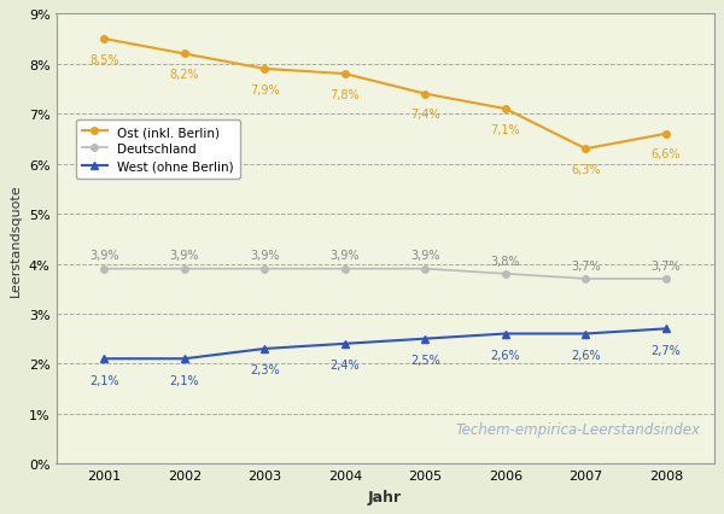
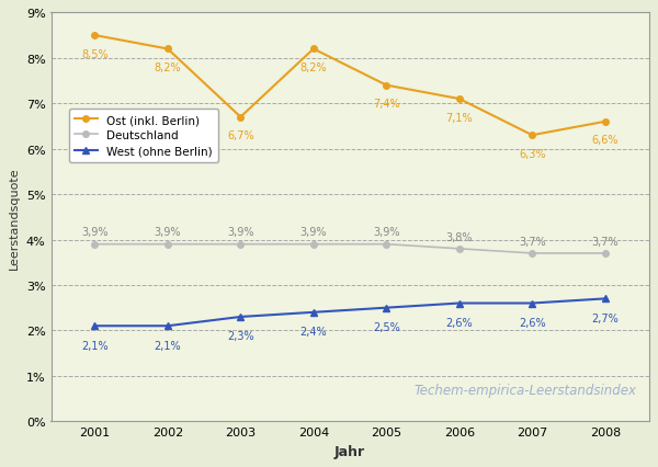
Ost (inkl. Berlin)/2003: 7,9% -> 6,7%
Ost (inkl. Berlin)/2004: 7,8% -> 8,2%
